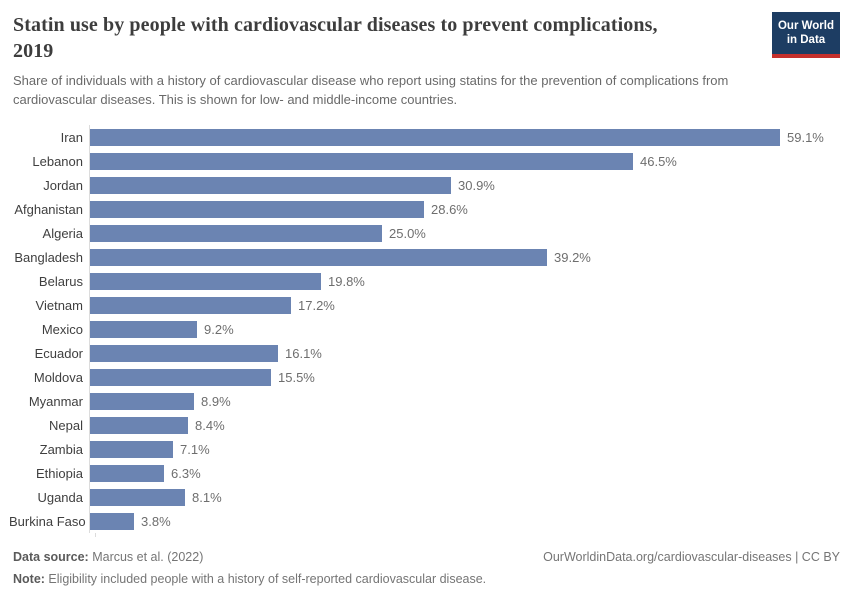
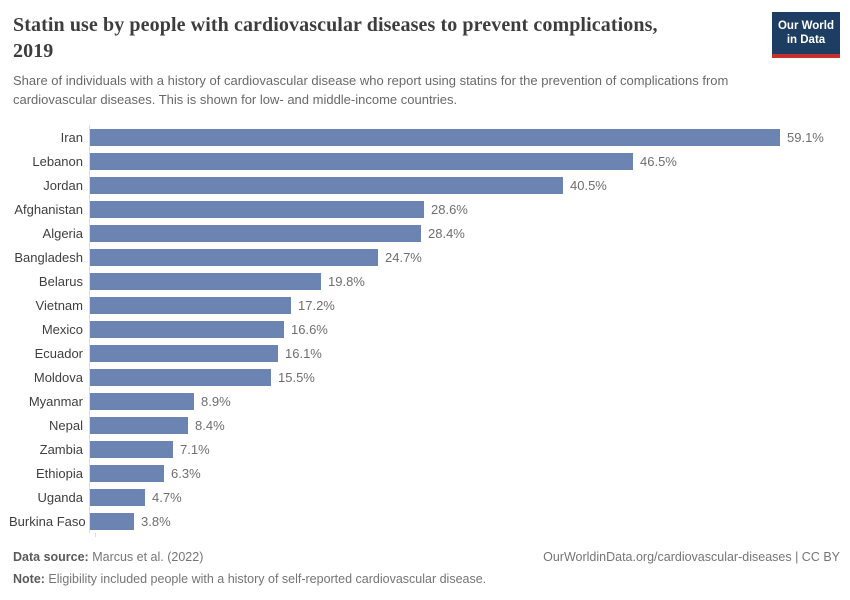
Jordan: 30.9% -> 40.5%
Algeria: 25.0% -> 28.4%
Bangladesh: 39.2% -> 24.7%
Mexico: 9.2% -> 16.6%
Uganda: 8.1% -> 4.7%
